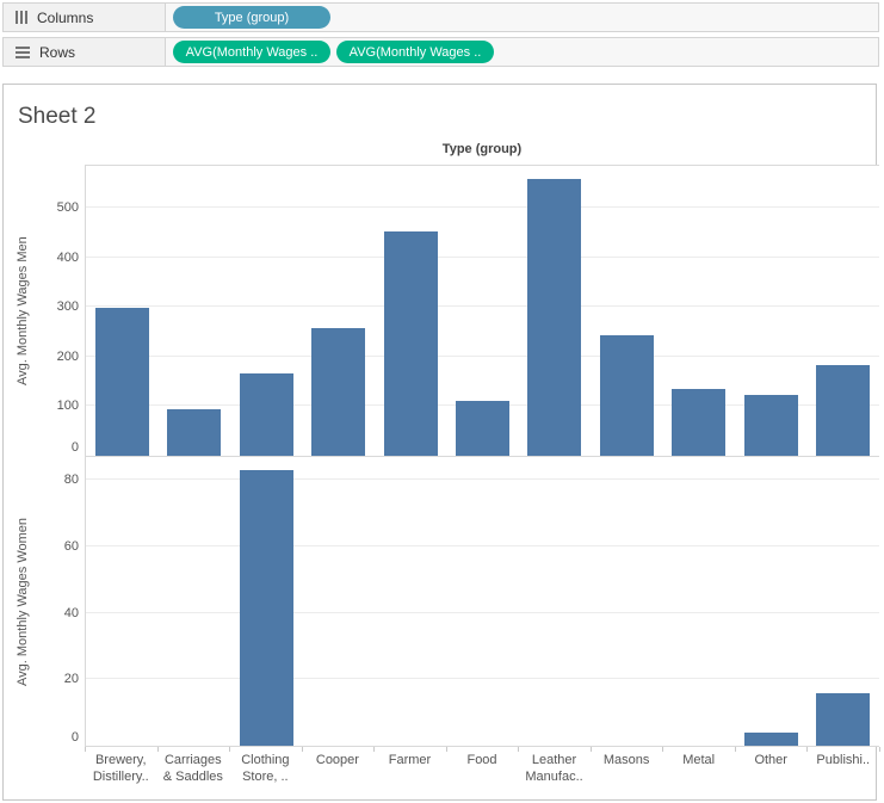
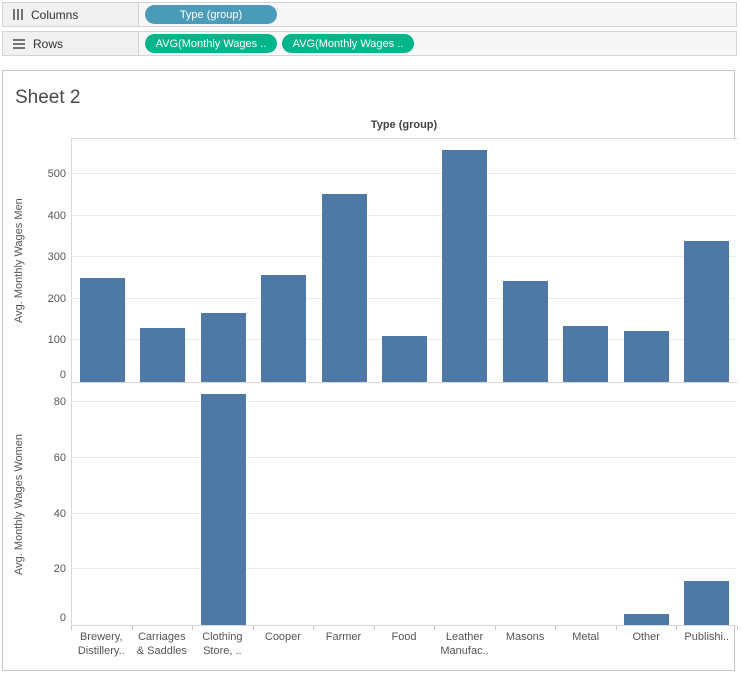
Avg. Monthly Wages Men/Brewery, Distillery..: 300 -> 250
Avg. Monthly Wages Men/Carriages & Saddles: 100 -> 130
Avg. Monthly Wages Men/Publishi..: 180 -> 340
